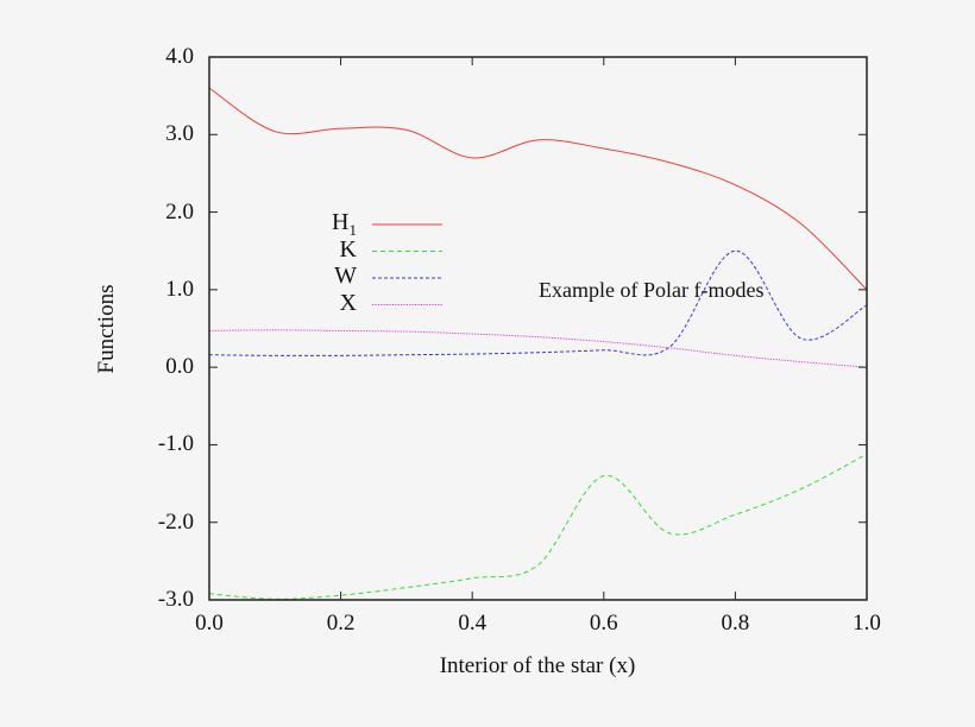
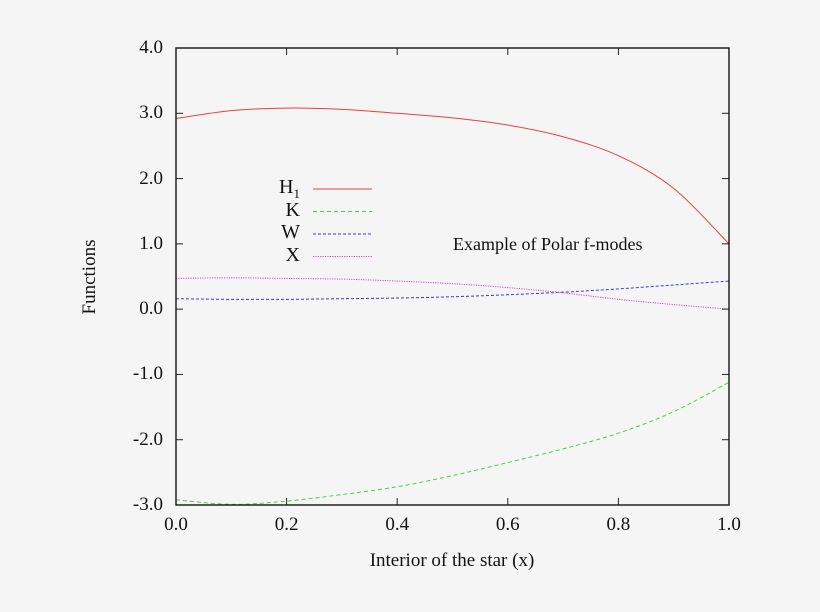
H1/0.0: 3.6 -> 2.9
H1/0.4: 2.7 -> 3.0
K/0.6: -1.4 -> -2.4
W/0.8: 1.5 -> 0.3
W/1.0: 0.8 -> 0.4
